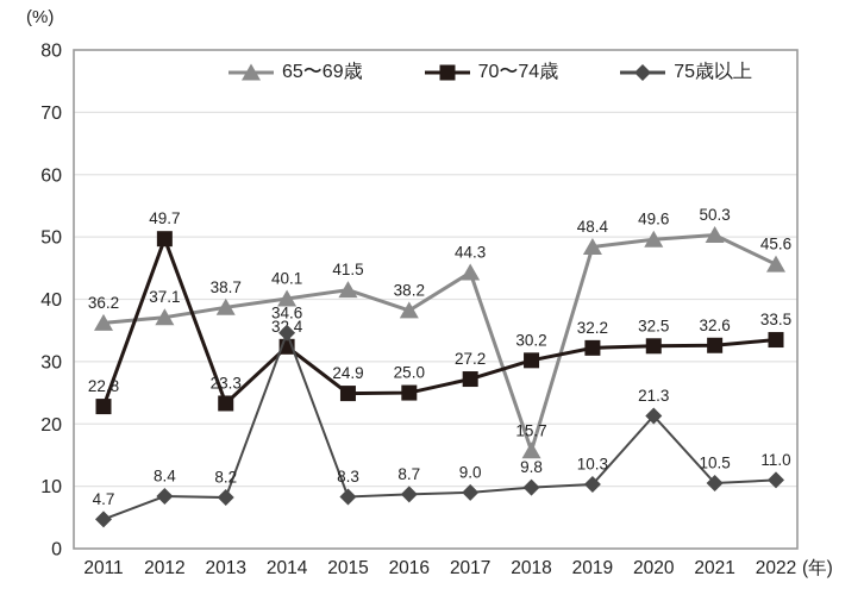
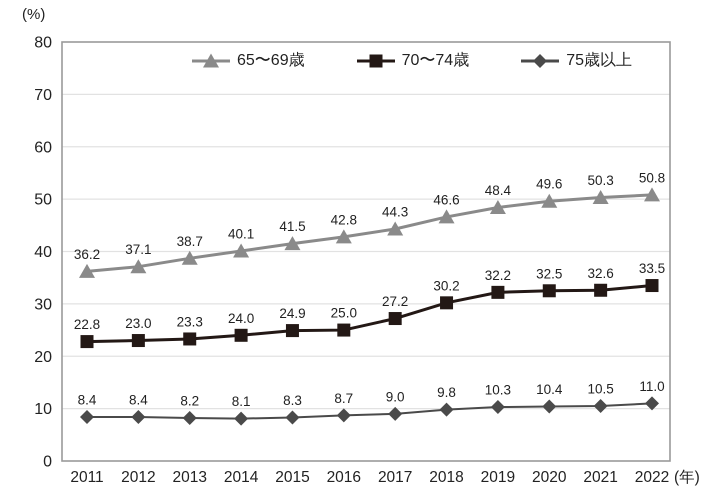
75歳以上/2011: 4.7 -> 8.4
70〜74歳/2012: 49.7 -> 23.0
70〜74歳/2014: 32.4 -> 24.0
75歳以上/2014: 34.6 -> 8.1
65〜69歳/2016: 38.2 -> 42.8
65〜69歳/2018: 15.7 -> 46.6
75歳以上/2020: 21.3 -> 10.4
65〜69歳/2022: 45.6 -> 50.8
